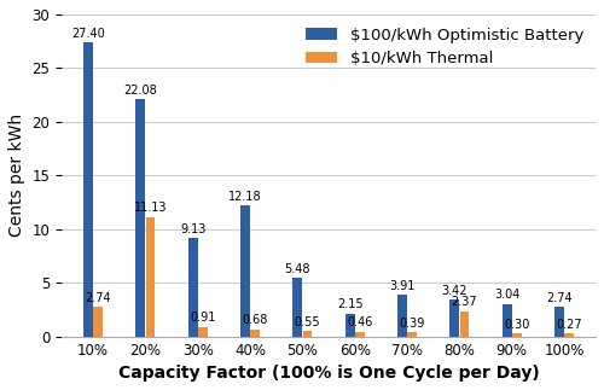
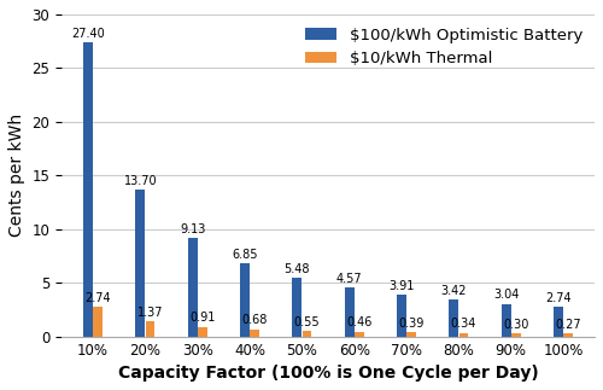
$100/kWh Optimistic Battery/20%: 22.08 -> 13.70
$10/kWh Thermal/20%: 11.13 -> 1.37
$100/kWh Optimistic Battery/40%: 12.18 -> 6.85
$100/kWh Optimistic Battery/60%: 2.15 -> 4.57
$10/kWh Thermal/80%: 2.37 -> 0.34
